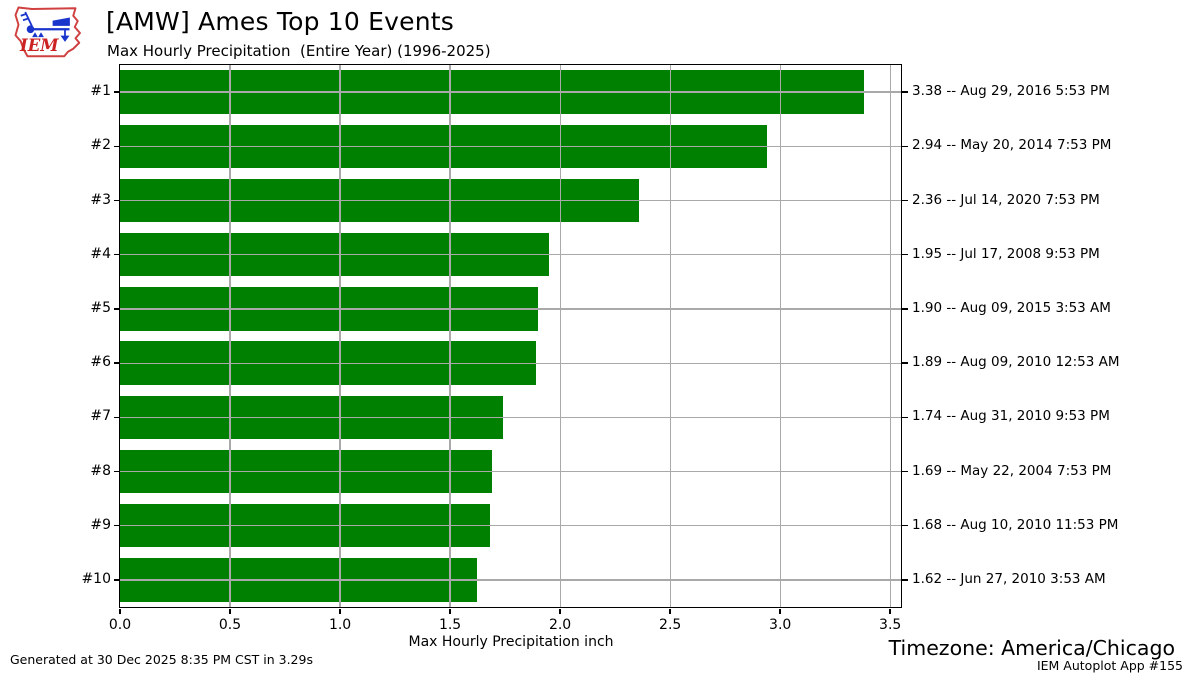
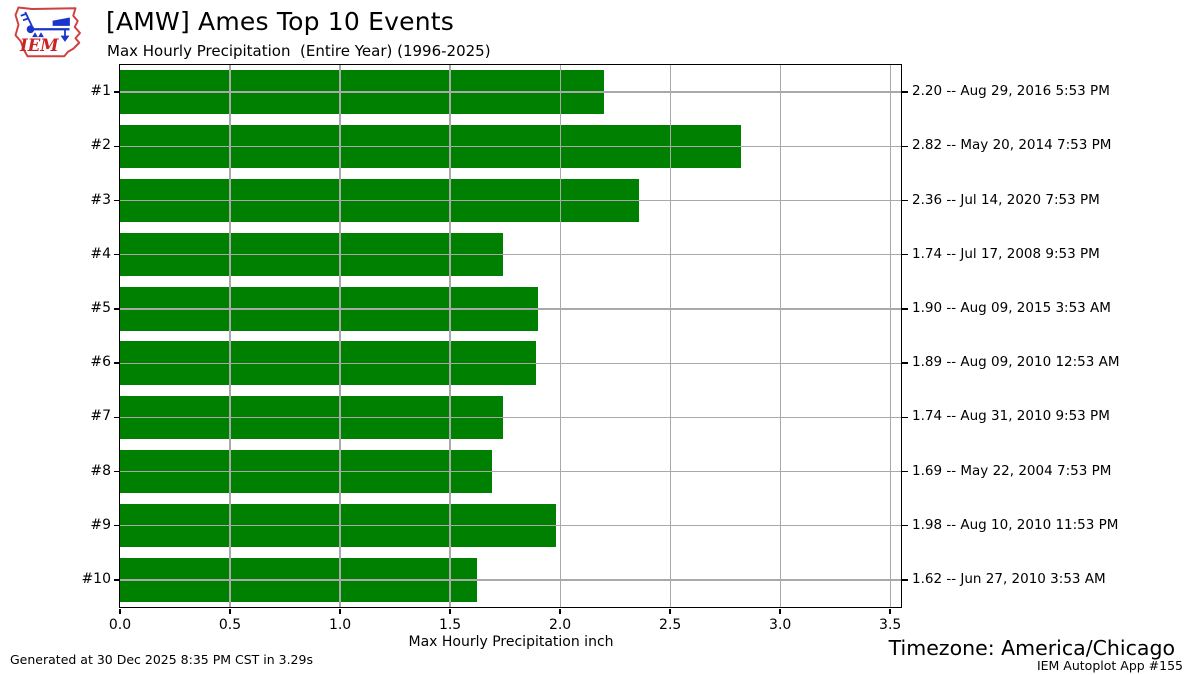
#1: 3.38 -> 2.20
#2: 2.94 -> 2.82
#4: 1.95 -> 1.74
#9: 1.68 -> 1.98
